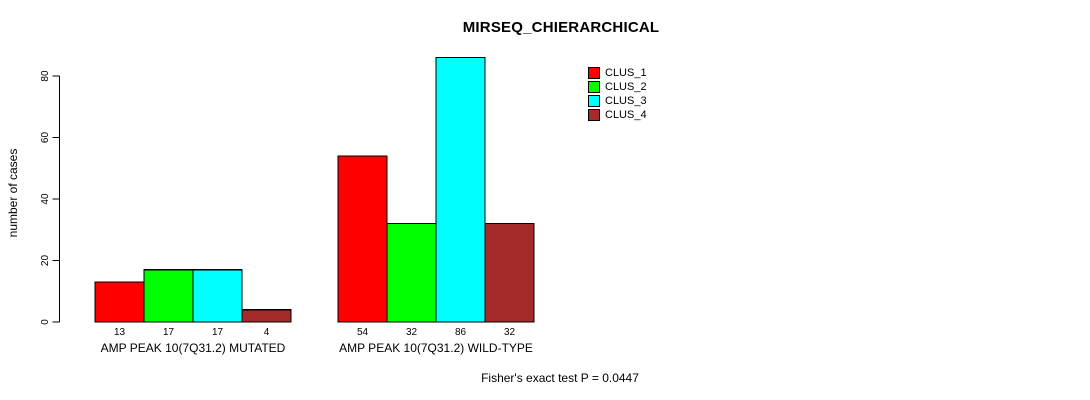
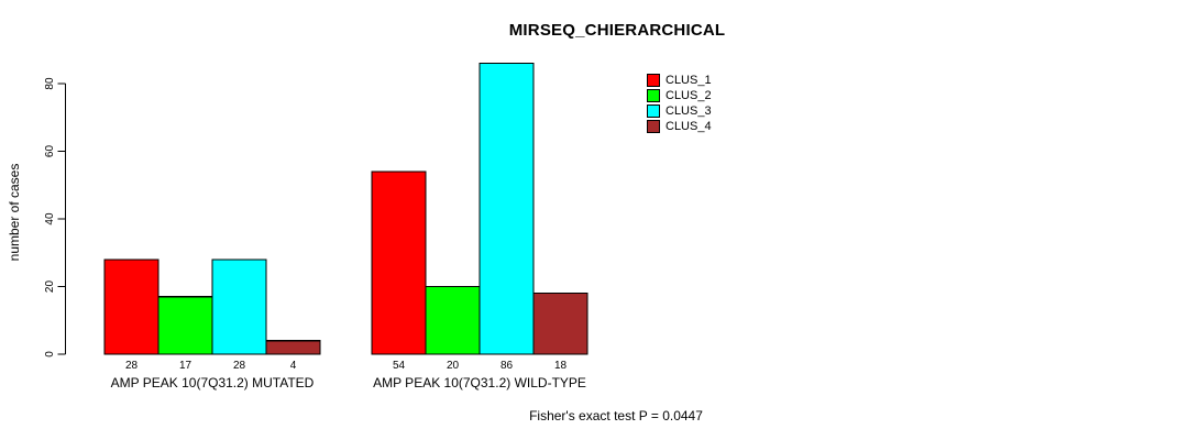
CLUS_1/AMP PEAK 10(7Q31.2) MUTATED: 13 -> 28
CLUS_3/AMP PEAK 10(7Q31.2) MUTATED: 17 -> 28
CLUS_2/AMP PEAK 10(7Q31.2) WILD-TYPE: 32 -> 20
CLUS_4/AMP PEAK 10(7Q31.2) WILD-TYPE: 32 -> 18
